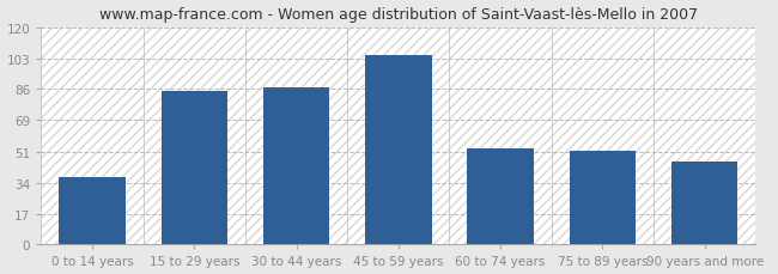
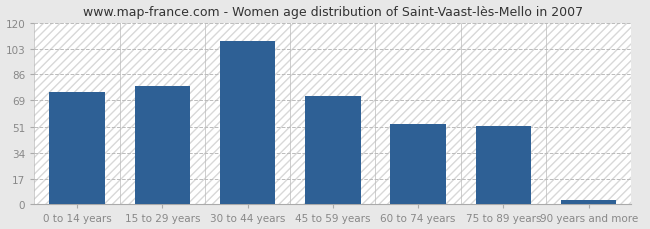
0 to 14 years: 37 -> 74
15 to 29 years: 85 -> 78
30 to 44 years: 87 -> 108
45 to 59 years: 105 -> 72
90 years and more: 46 -> 3
